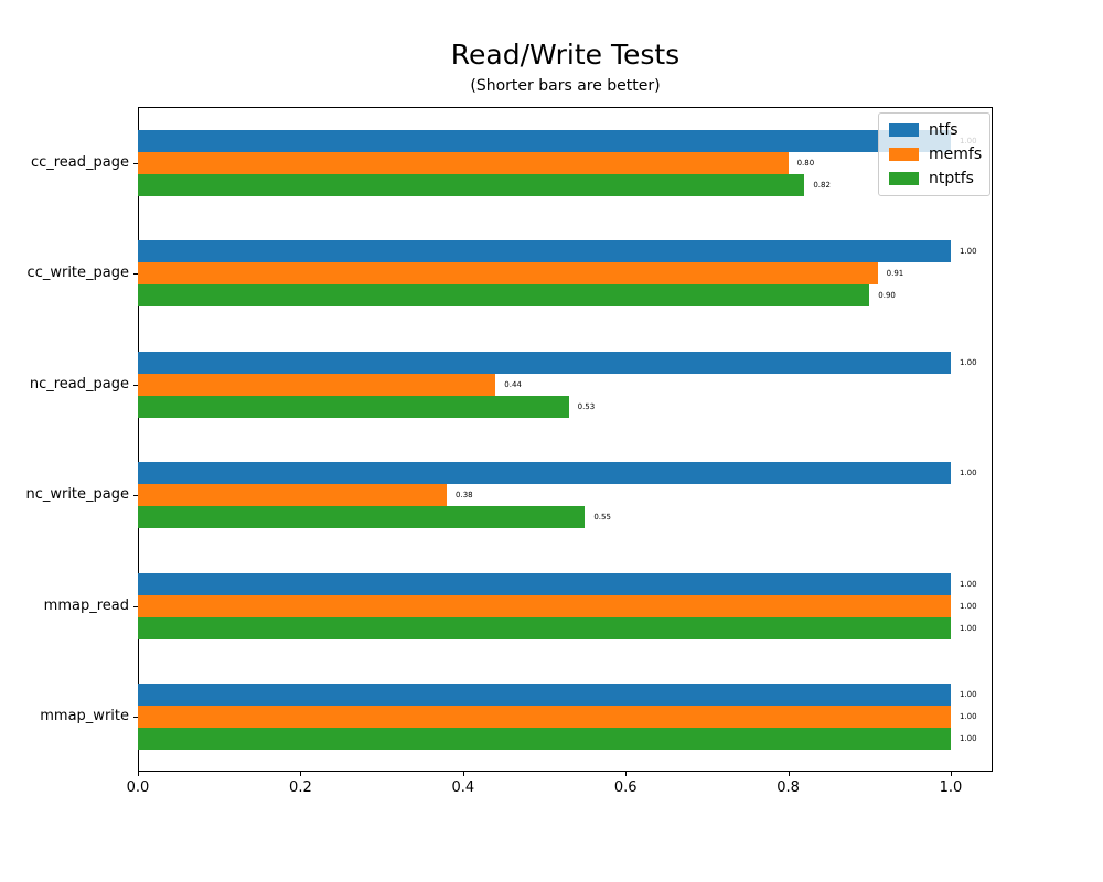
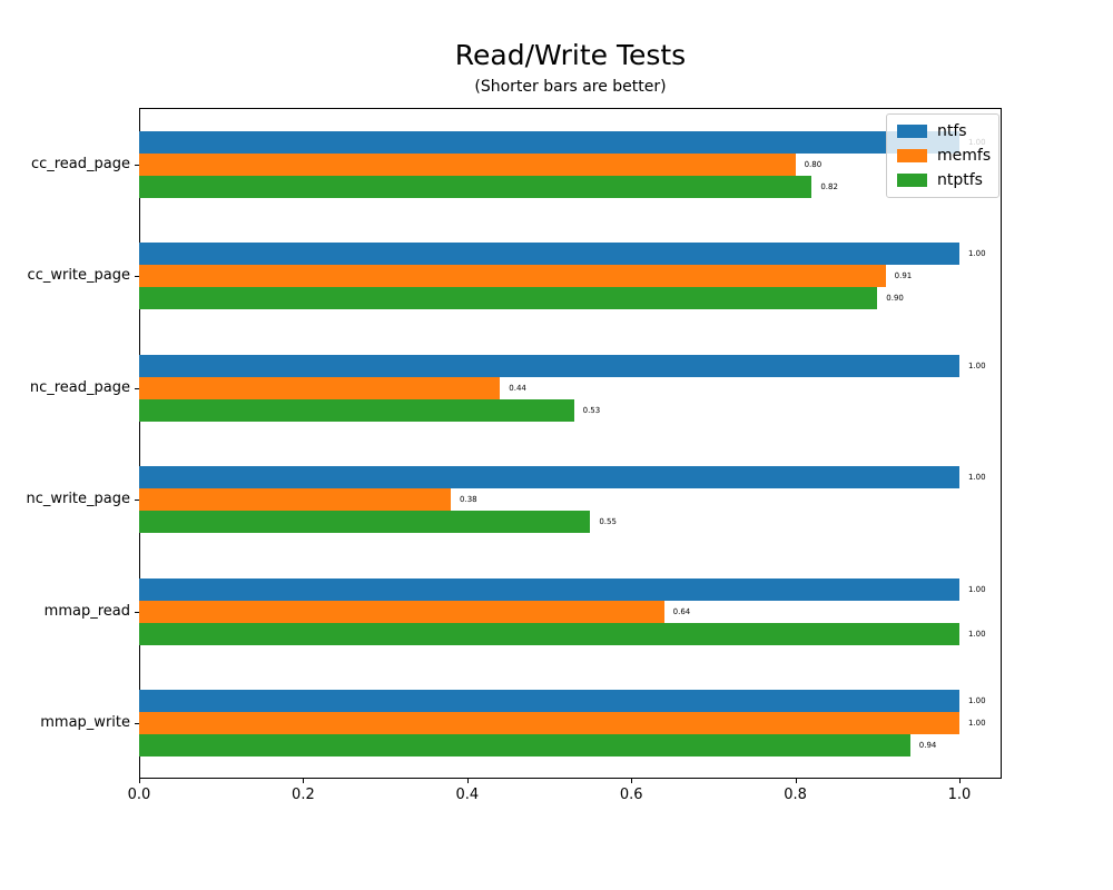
memfs/mmap_read: 1.00 -> 0.64
ntptfs/mmap_write: 1.00 -> 0.94
